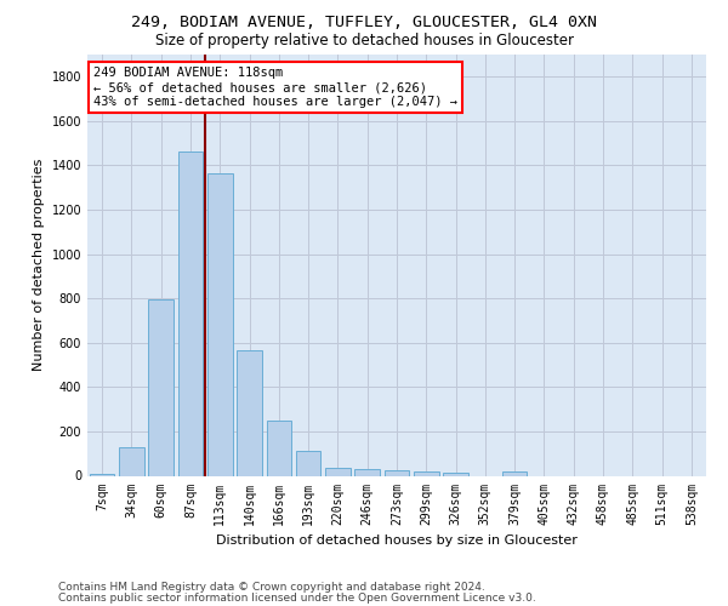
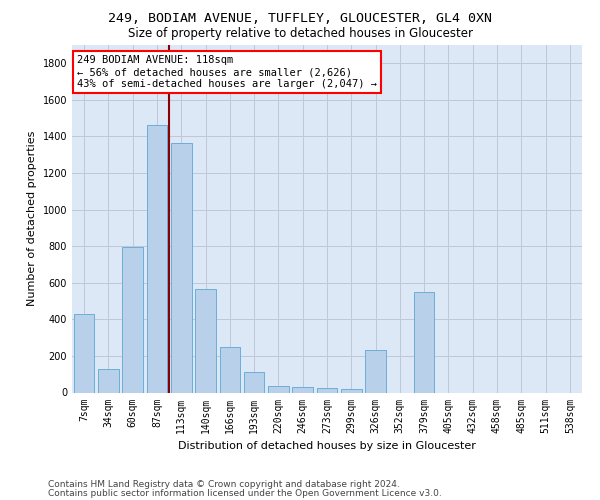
7sqm: 10 -> 430
326sqm: 10 -> 230
379sqm: 20 -> 550
